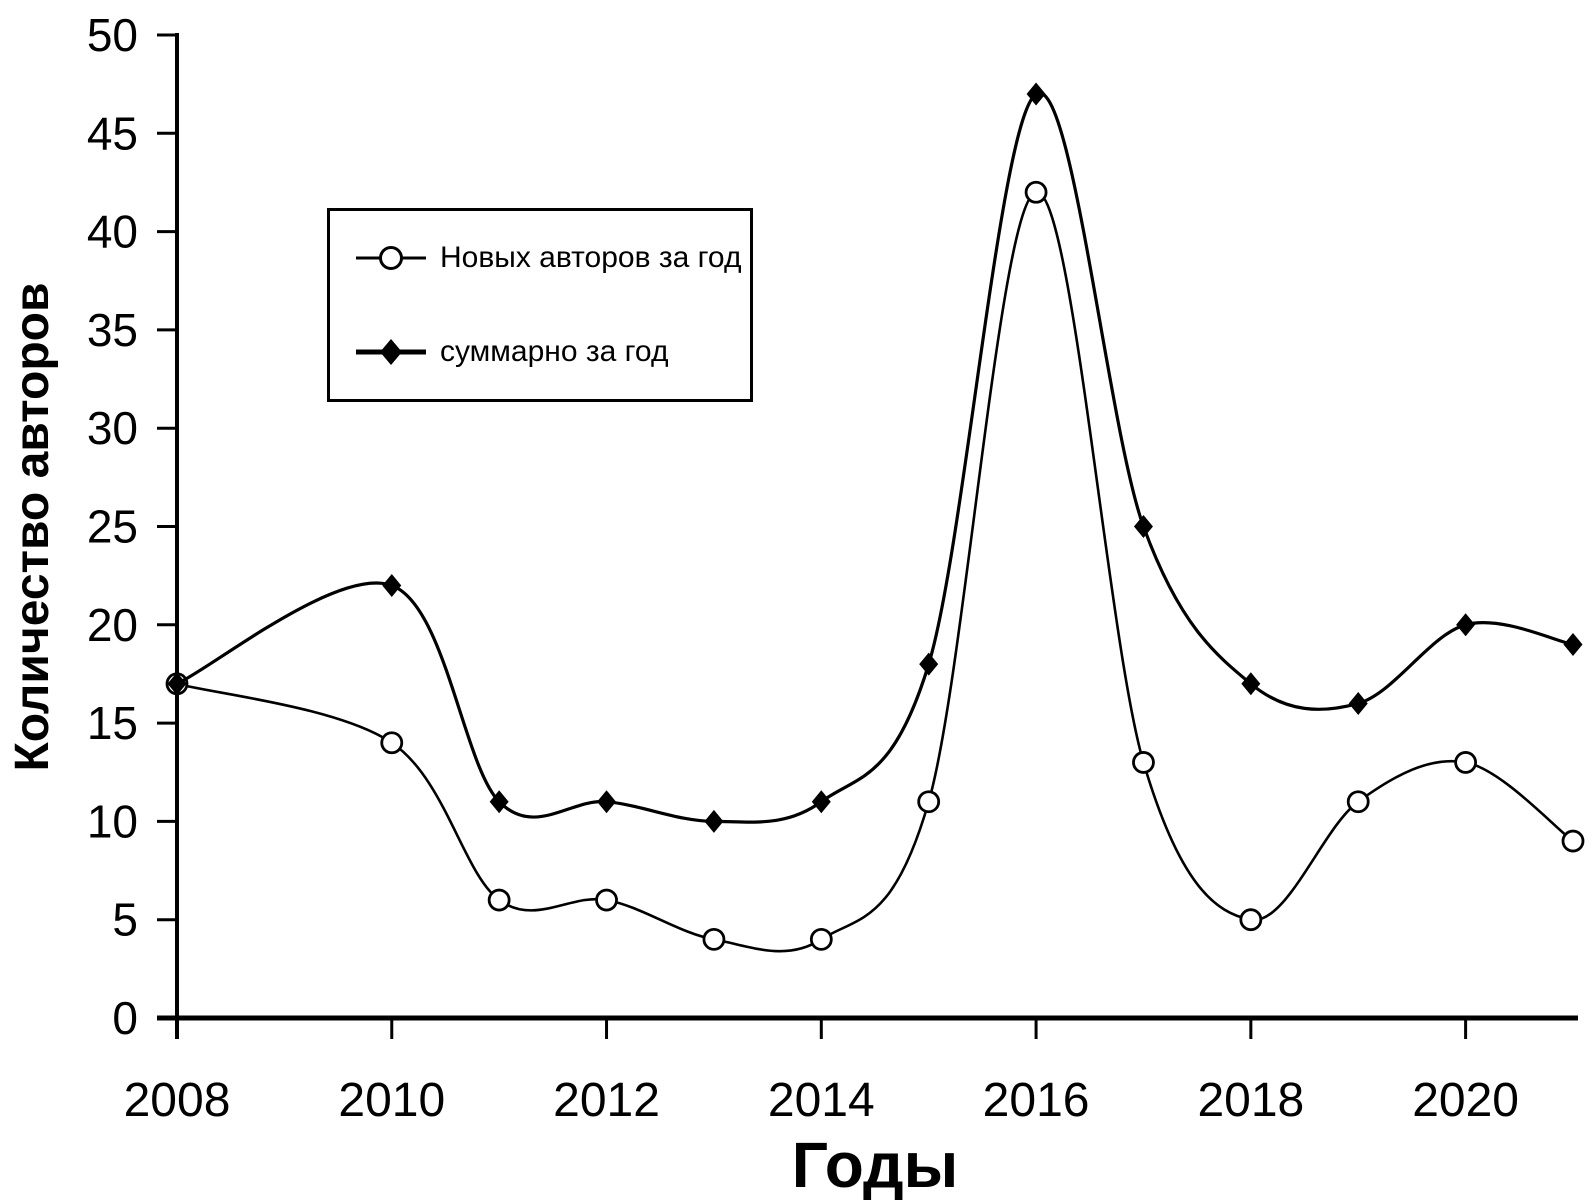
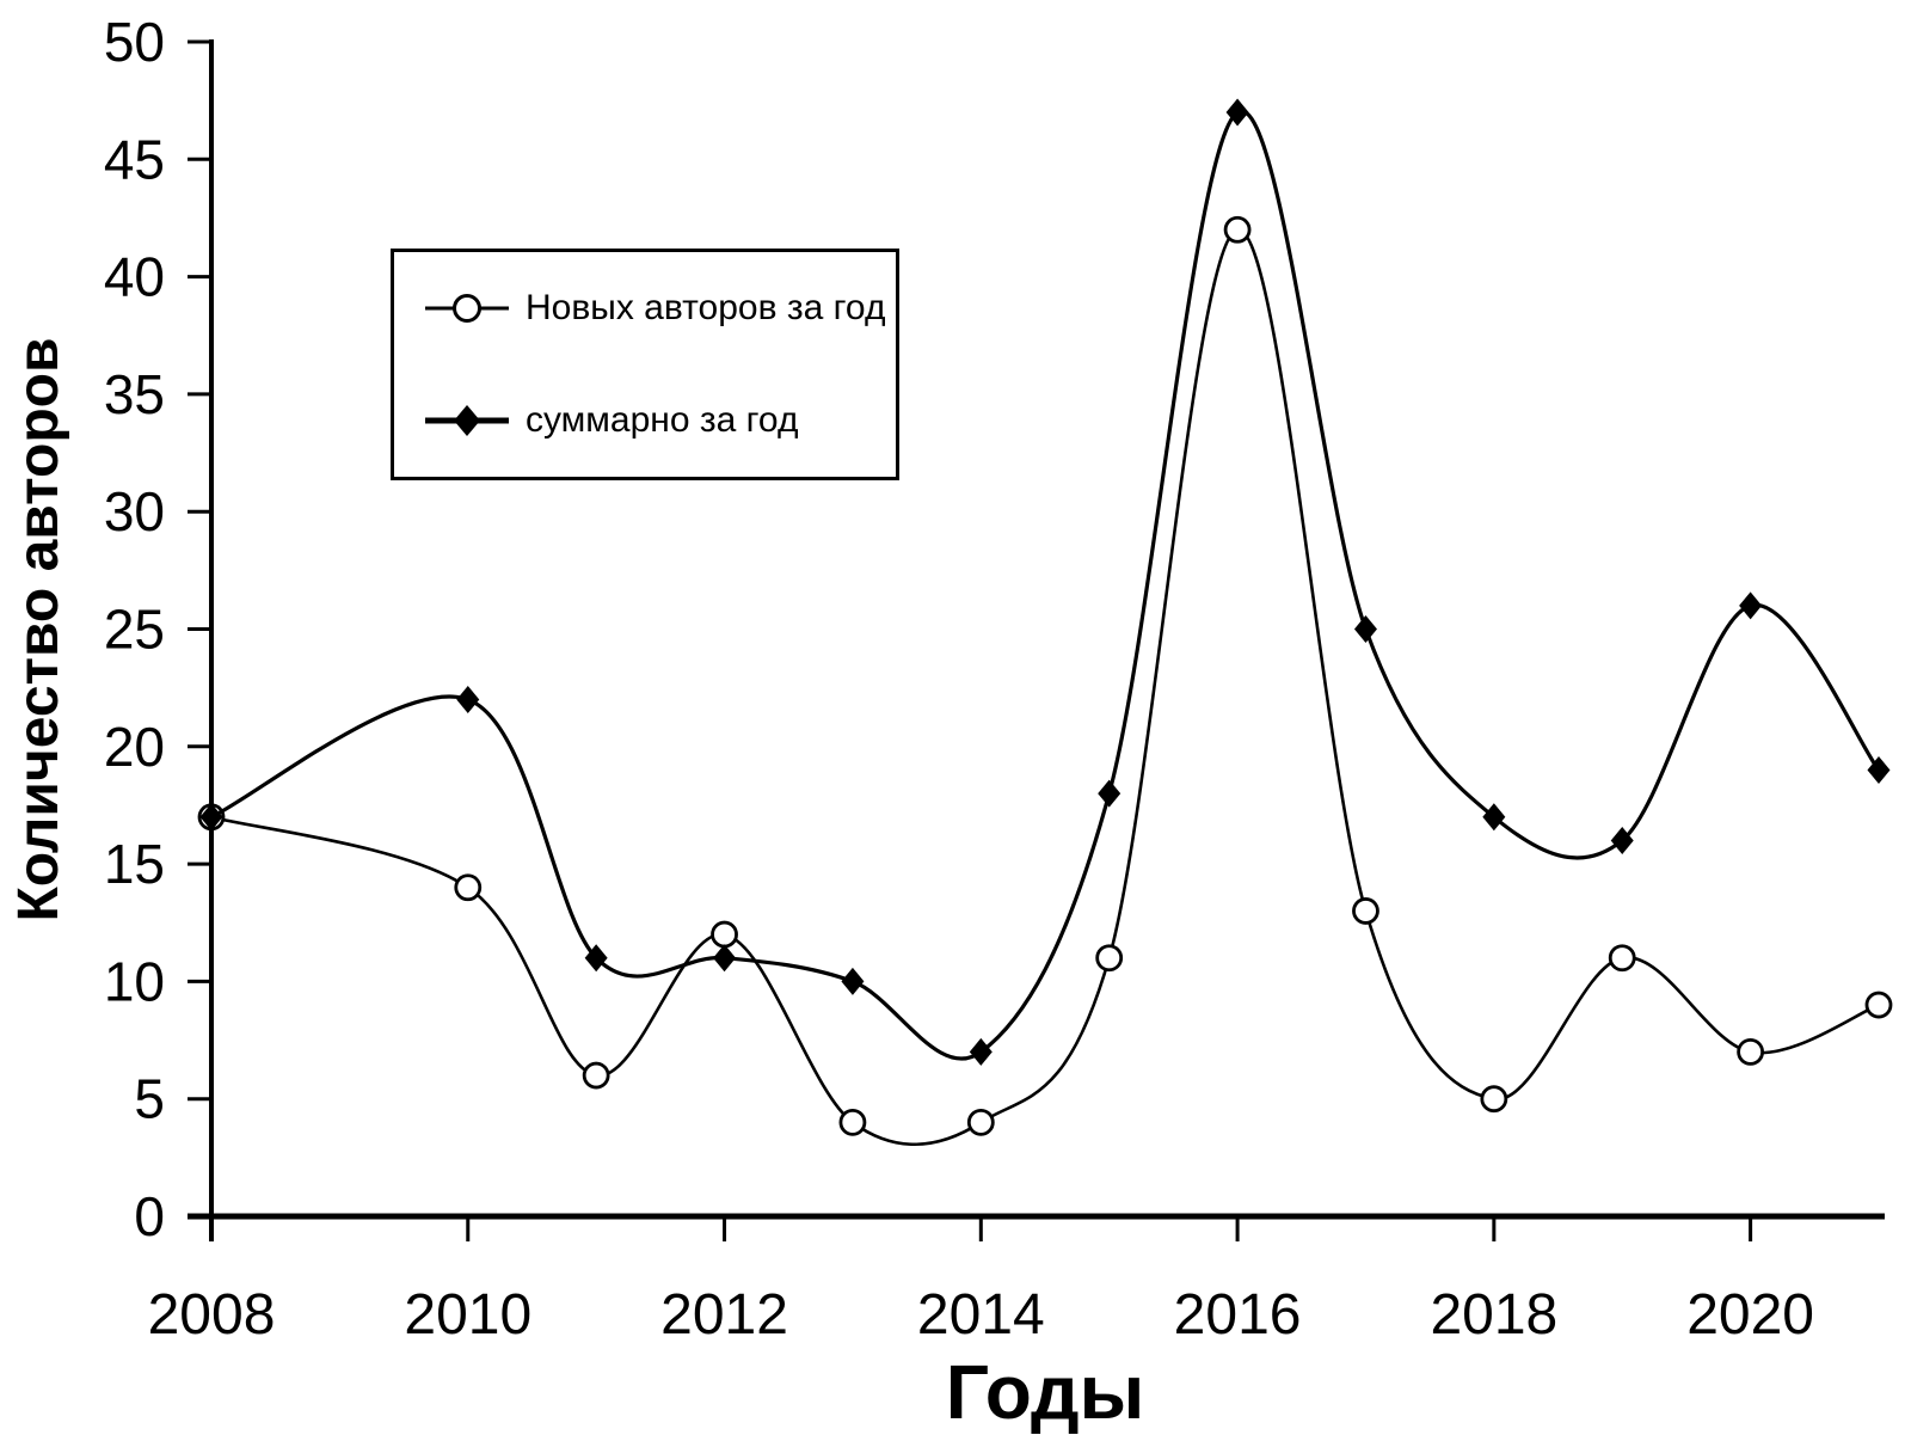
Новых авторов за год/2012: 6 -> 12
суммарно за год/2014: 11 -> 7
Новых авторов за год/2020: 13 -> 7
суммарно за год/2020: 20 -> 26
